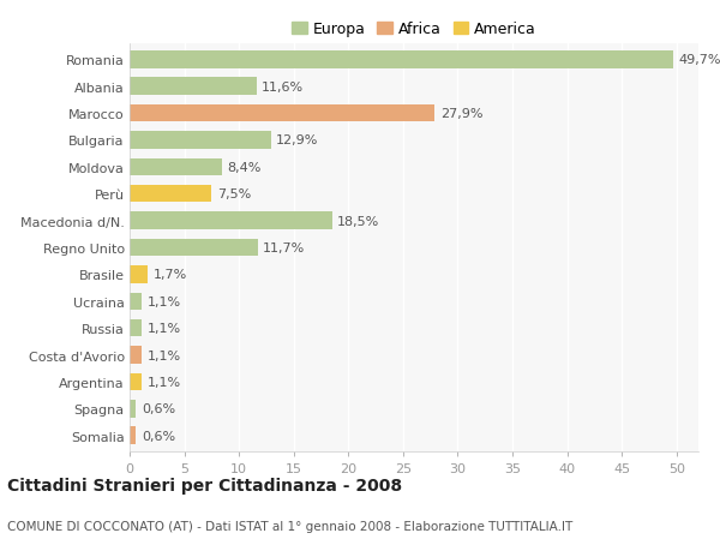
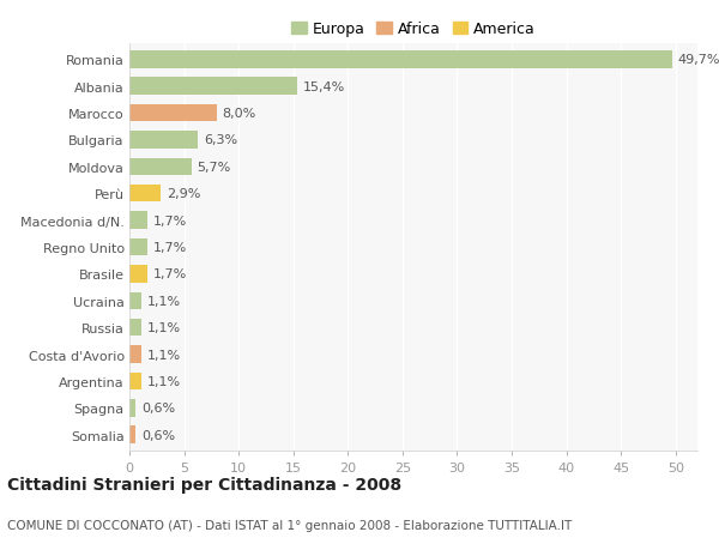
Albania: 11,6% -> 15,4%
Marocco: 27,9% -> 8,0%
Bulgaria: 12,9% -> 6,3%
Moldova: 8,4% -> 5,7%
Perù: 7,5% -> 2,9%
Macedonia d/N.: 18,5% -> 1,7%
Regno Unito: 11,7% -> 1,7%
